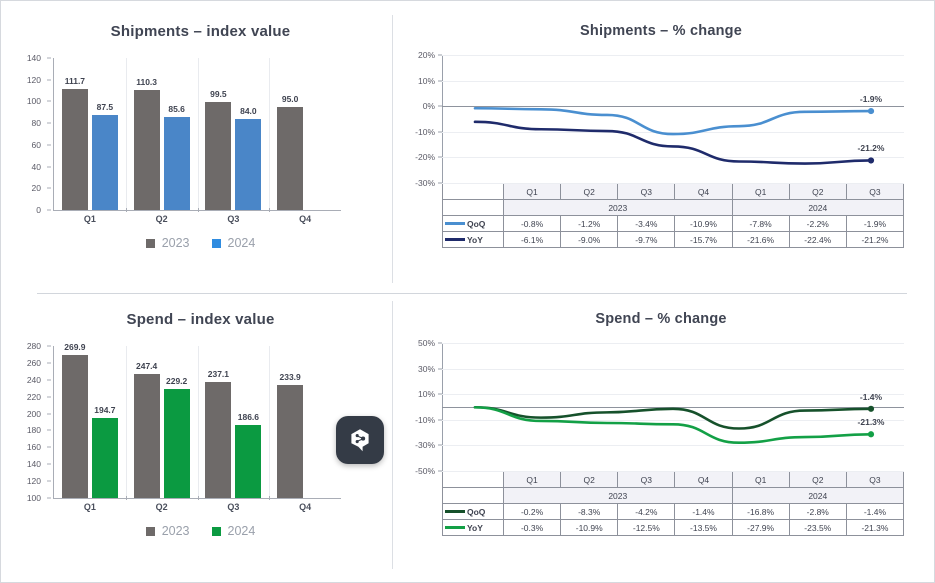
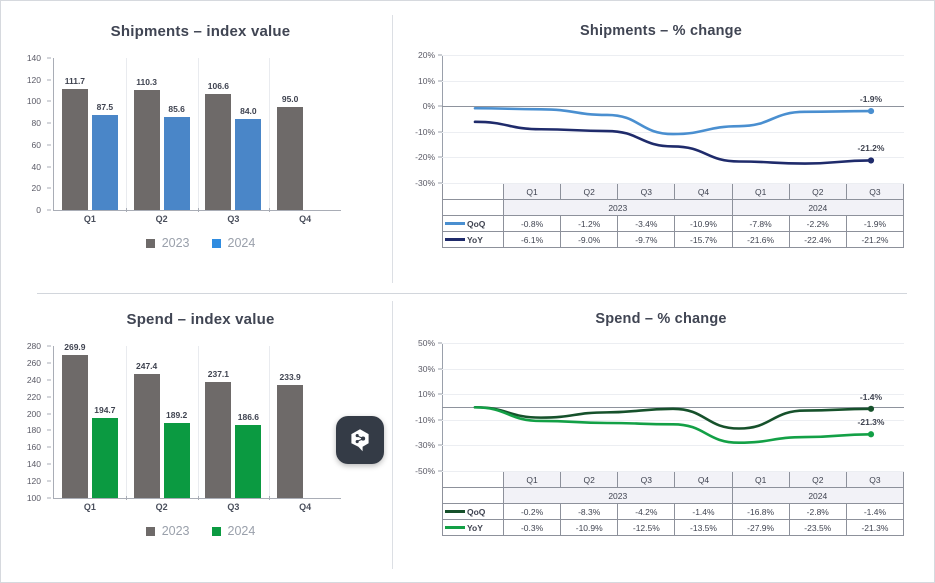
Shipments – index value/2023/Q3: 99.5 -> 106.6
Spend – index value/2024/Q2: 229.2 -> 189.2
